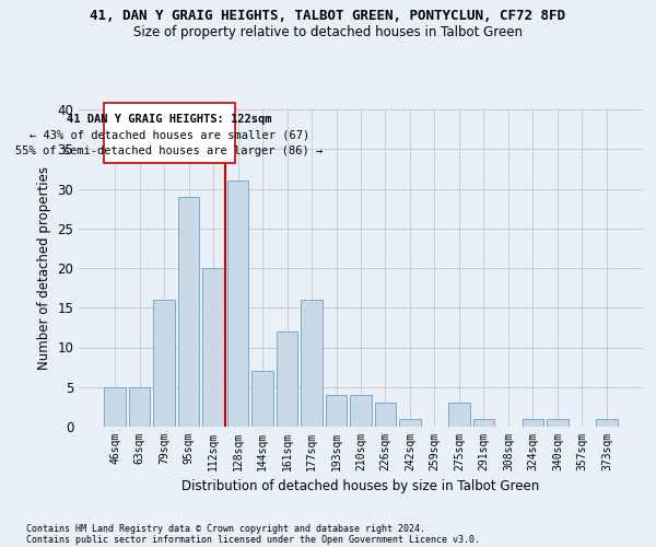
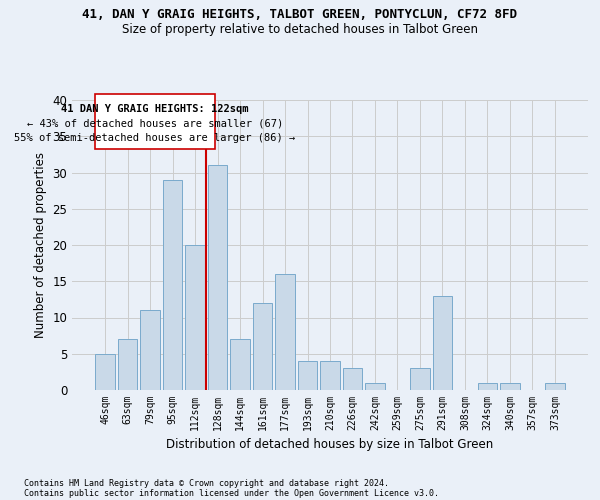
63sqm: 5 -> 7
79sqm: 16 -> 11
291sqm: 1 -> 13
